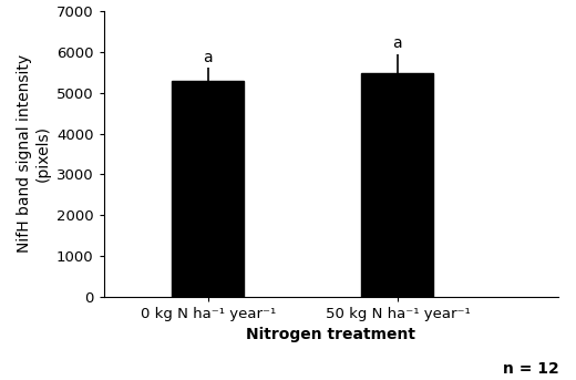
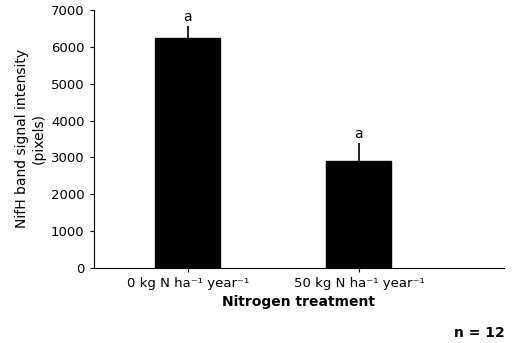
0 kg N ha⁻¹ year⁻¹: 5300 -> 6250
50 kg N ha⁻¹ year⁻¹: 5480 -> 2900
